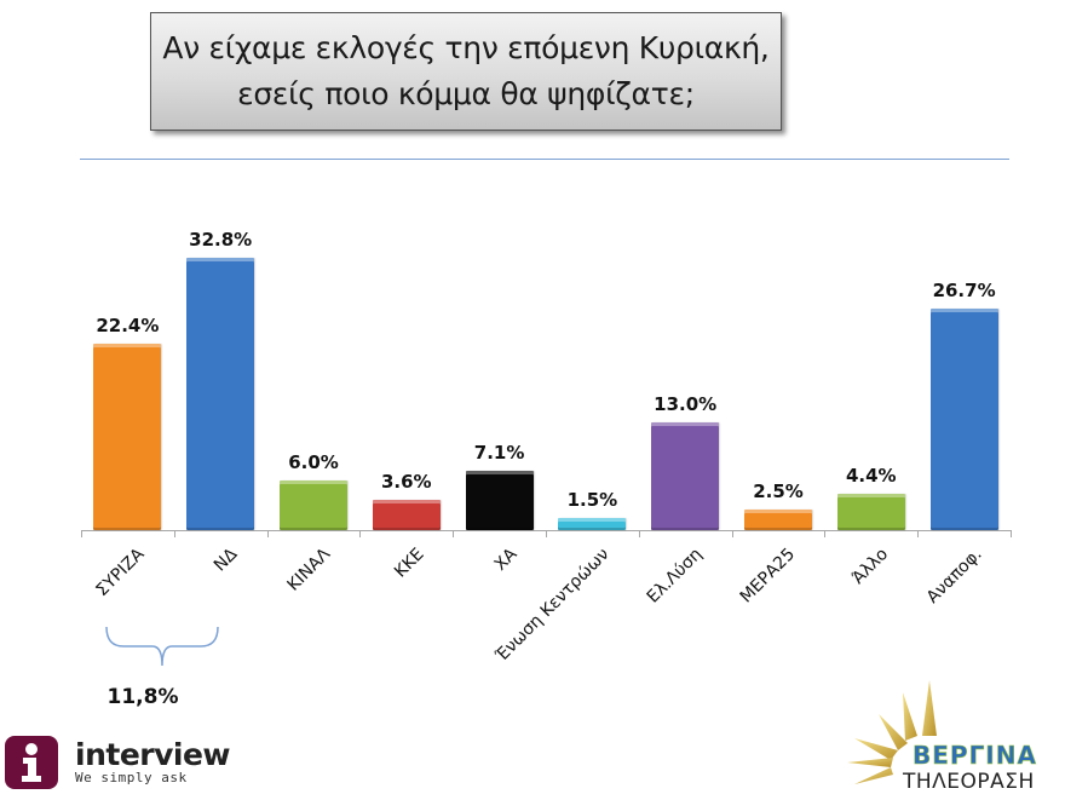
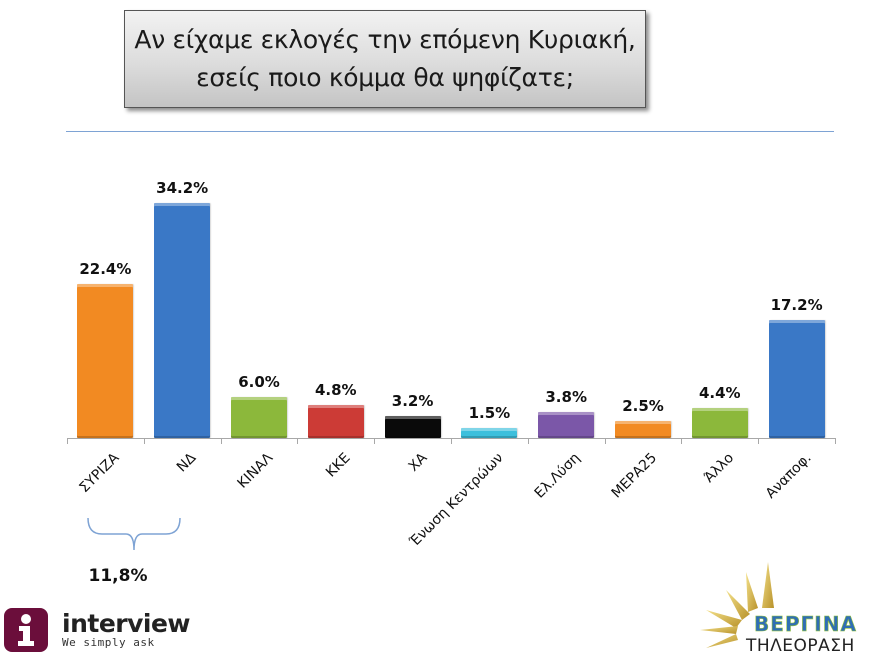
ΝΔ: 32.8% -> 34.2%
ΚΚΕ: 3.6% -> 4.8%
ΧΑ: 7.1% -> 3.2%
Ελ.Λύση: 13.0% -> 3.8%
Αναποφ.: 26.7% -> 17.2%
